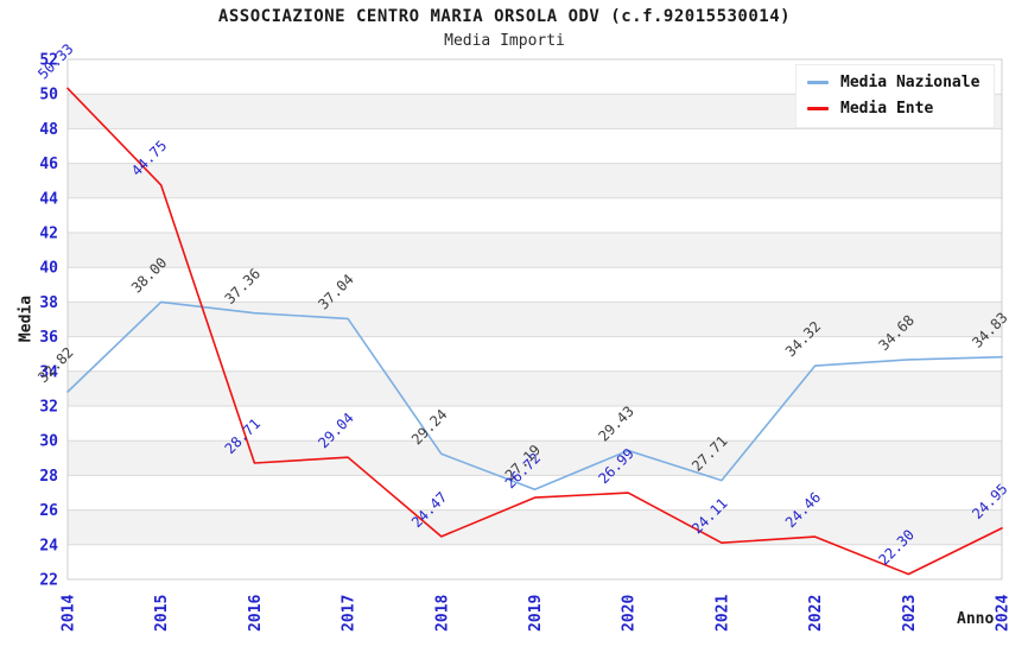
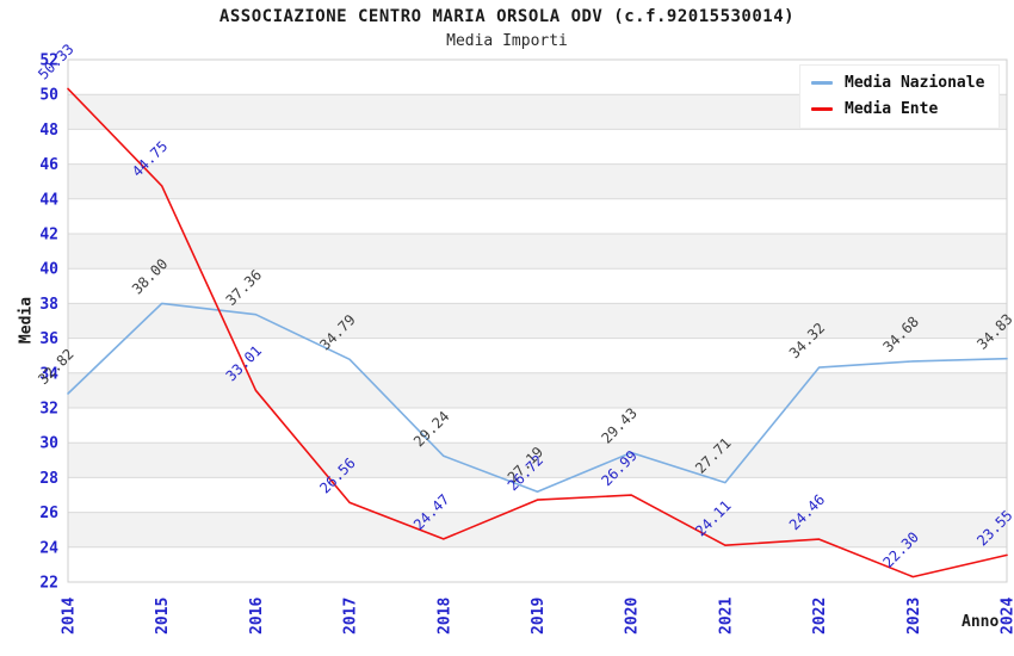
Media Ente/2016: 28.71 -> 33.01
Media Nazionale/2017: 37.04 -> 34.79
Media Ente/2017: 29.04 -> 26.56
Media Ente/2024: 24.95 -> 23.55
